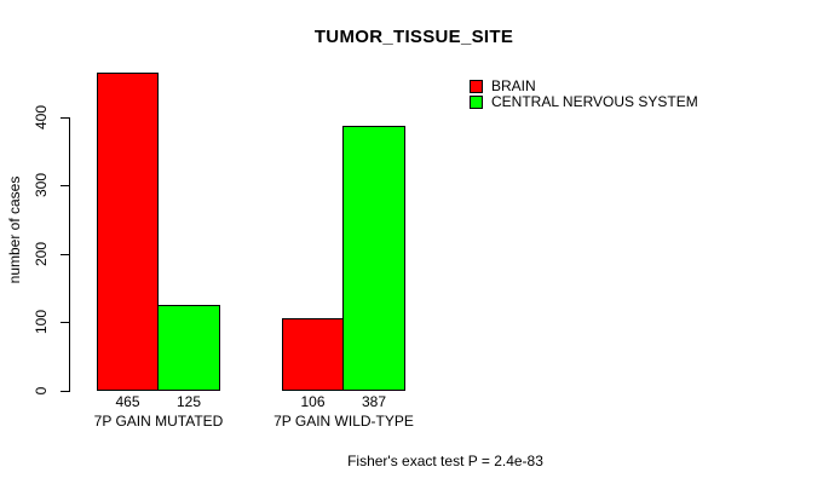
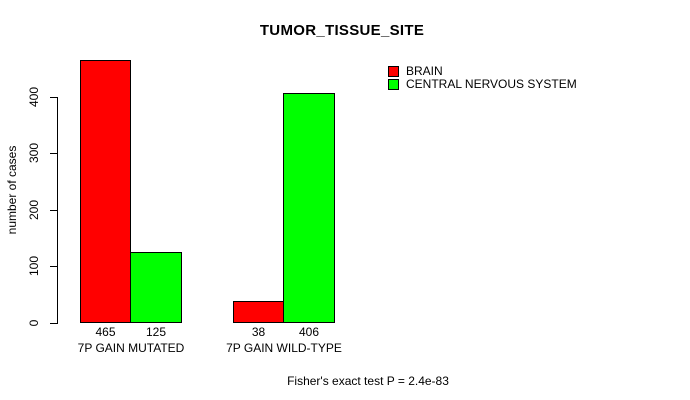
BRAIN/7P GAIN WILD-TYPE: 106 -> 38
CENTRAL NERVOUS SYSTEM/7P GAIN WILD-TYPE: 387 -> 406
